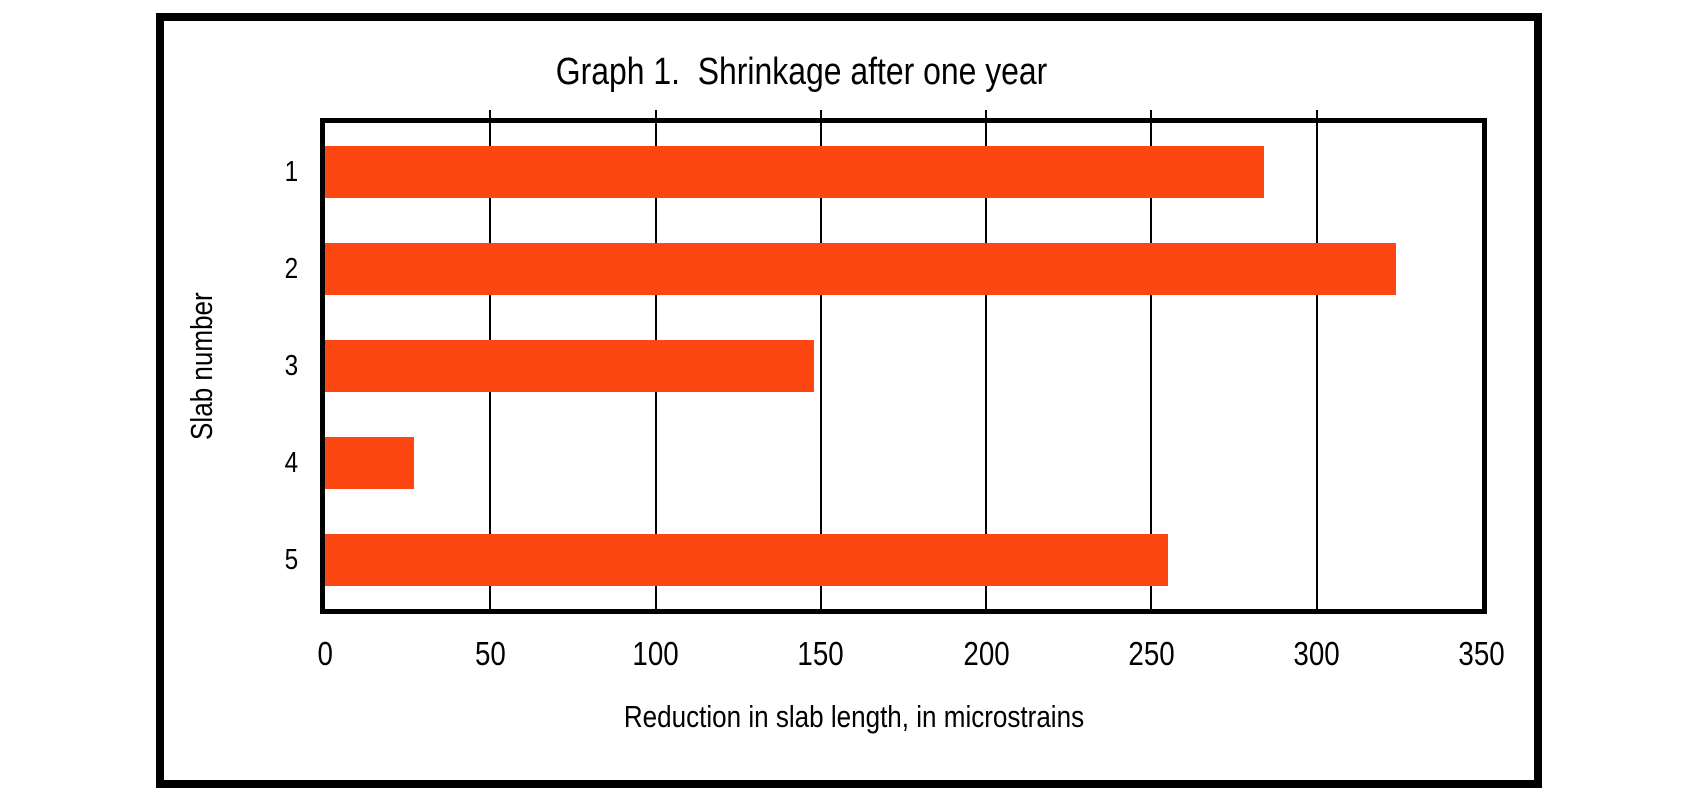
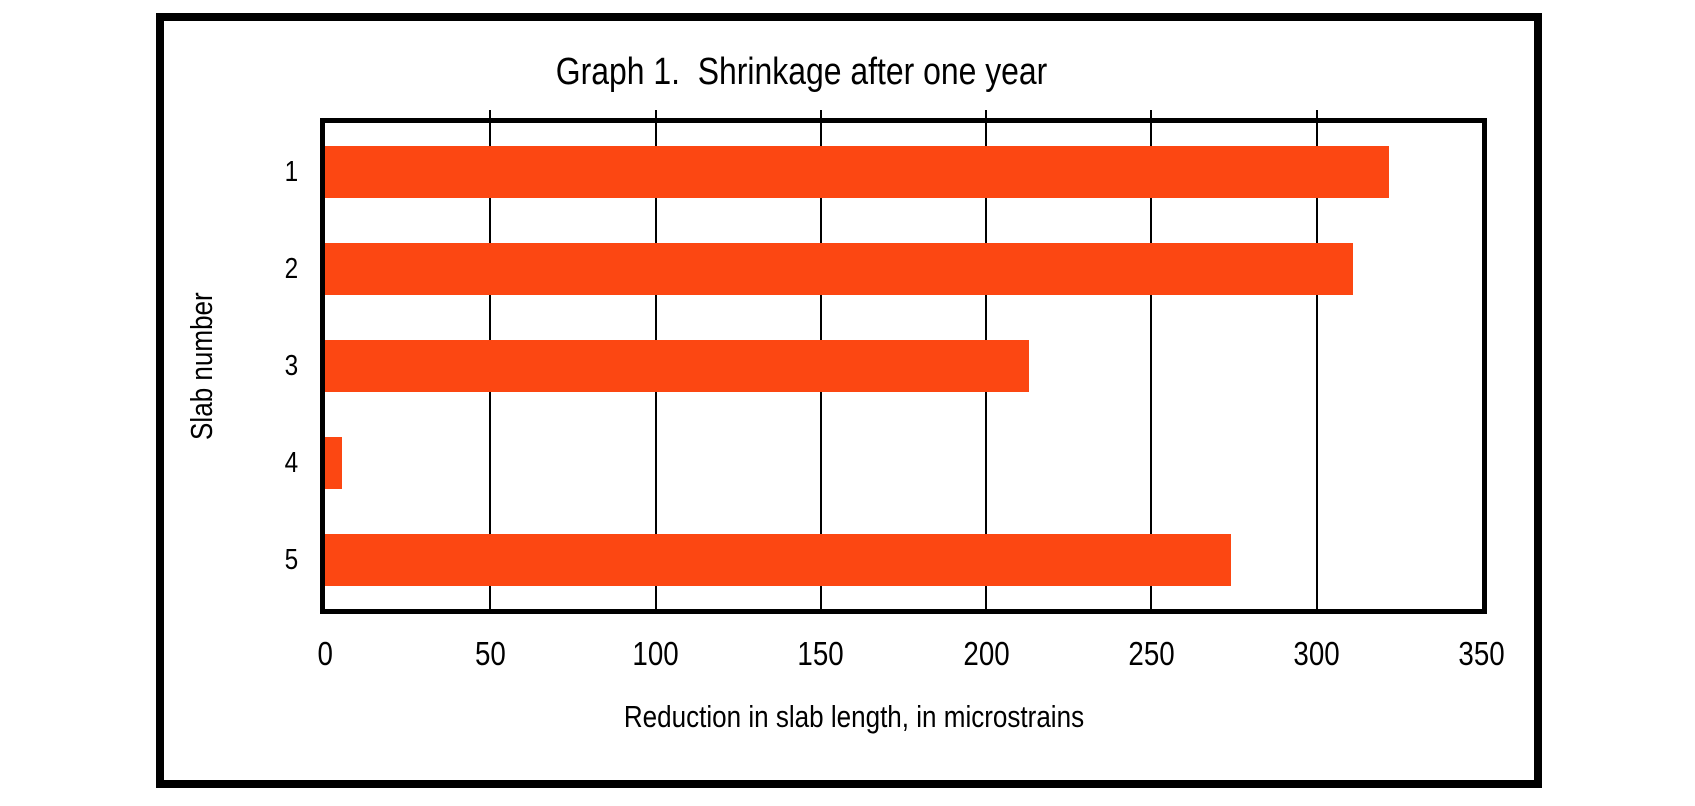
1: 284 -> 322
2: 324 -> 311
3: 148 -> 213
4: 27 -> 5
5: 255 -> 274
